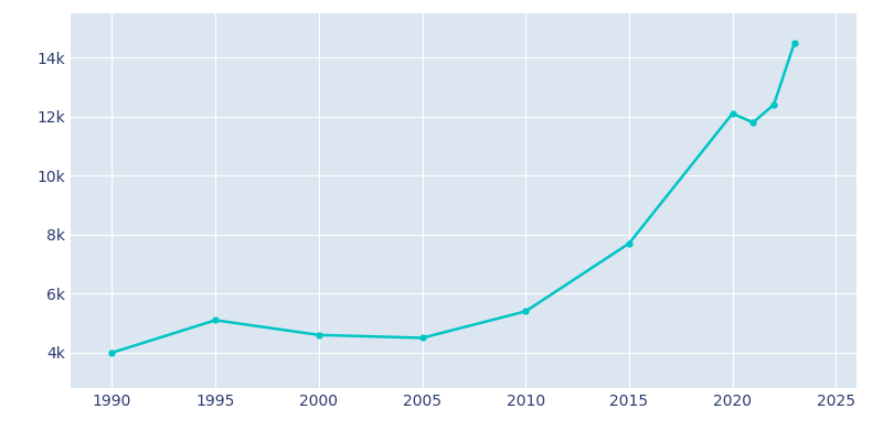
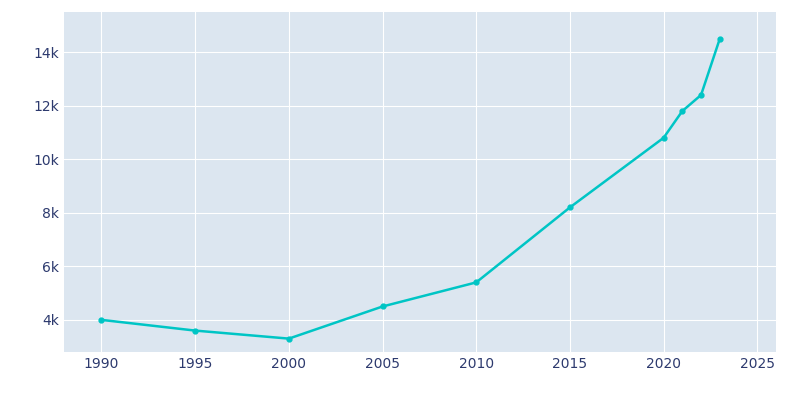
1995: 5.1k -> 3.6k
2000: 4.6k -> 3.3k
2015: 7.7k -> 8.2k
2020: 12.1k -> 10.8k
